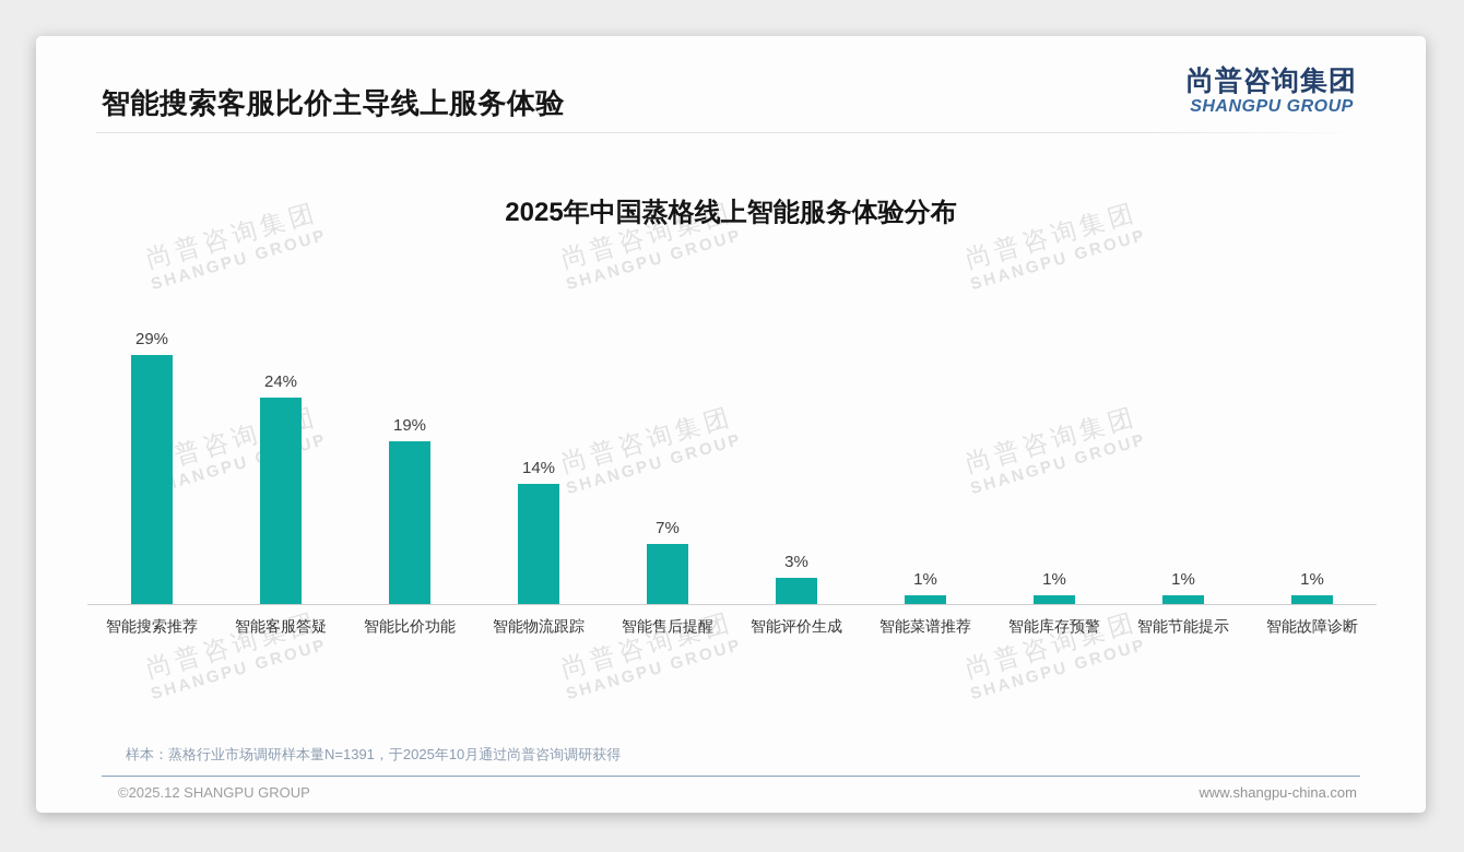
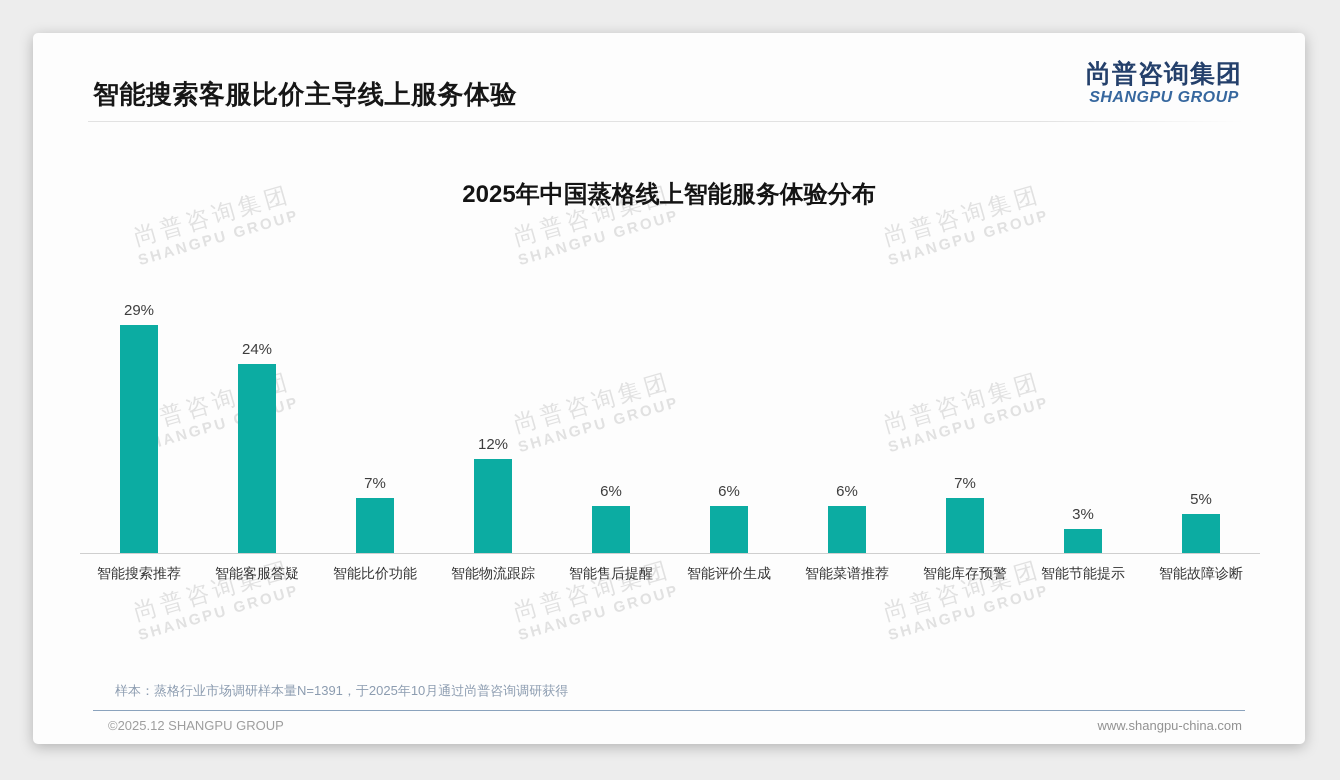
智能比价功能: 19% -> 7%
智能物流跟踪: 14% -> 12%
智能售后提醒: 7% -> 6%
智能评价生成: 3% -> 6%
智能菜谱推荐: 1% -> 6%
智能库存预警: 1% -> 7%
智能节能提示: 1% -> 3%
智能故障诊断: 1% -> 5%
